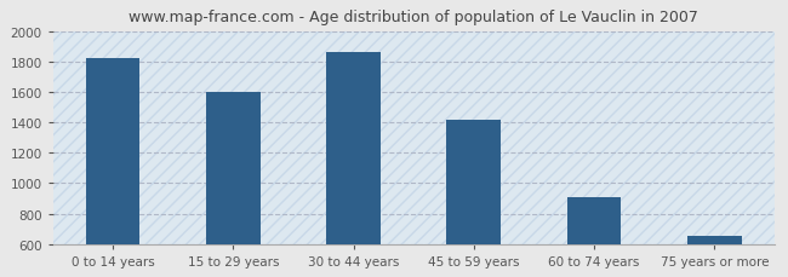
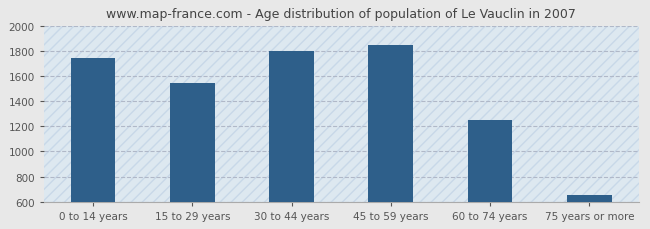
0 to 14 years: 1820 -> 1740
15 to 29 years: 1600 -> 1540
30 to 44 years: 1860 -> 1800
45 to 59 years: 1420 -> 1840
60 to 74 years: 910 -> 1250
